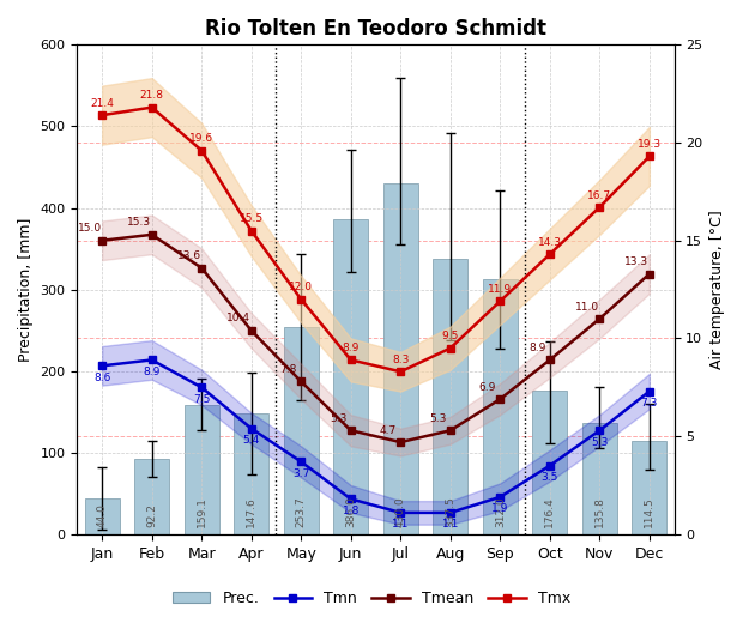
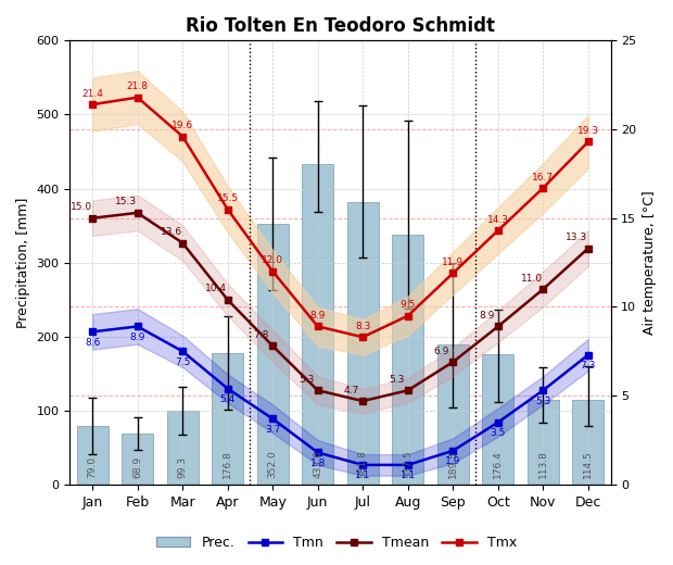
Prec./Jan: 44.0 -> 79.0
Prec./Feb: 92.2 -> 68.9
Prec./Mar: 159.1 -> 99.3
Prec./Apr: 147.6 -> 176.8
Prec./May: 253.7 -> 352.0
Prec./Jun: 386 -> 434
Prec./Jul: 430 -> 382
Prec./Sep: 312 -> 190
Prec./Nov: 135.8 -> 113.8
